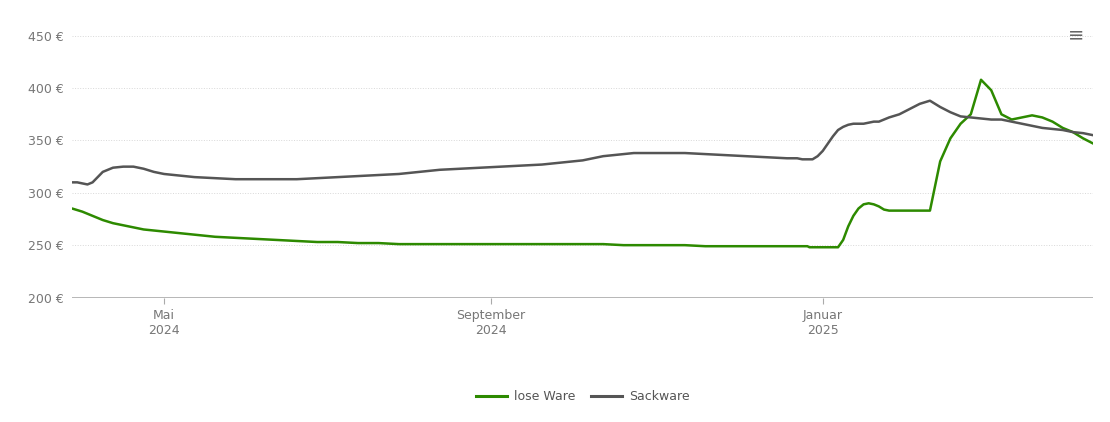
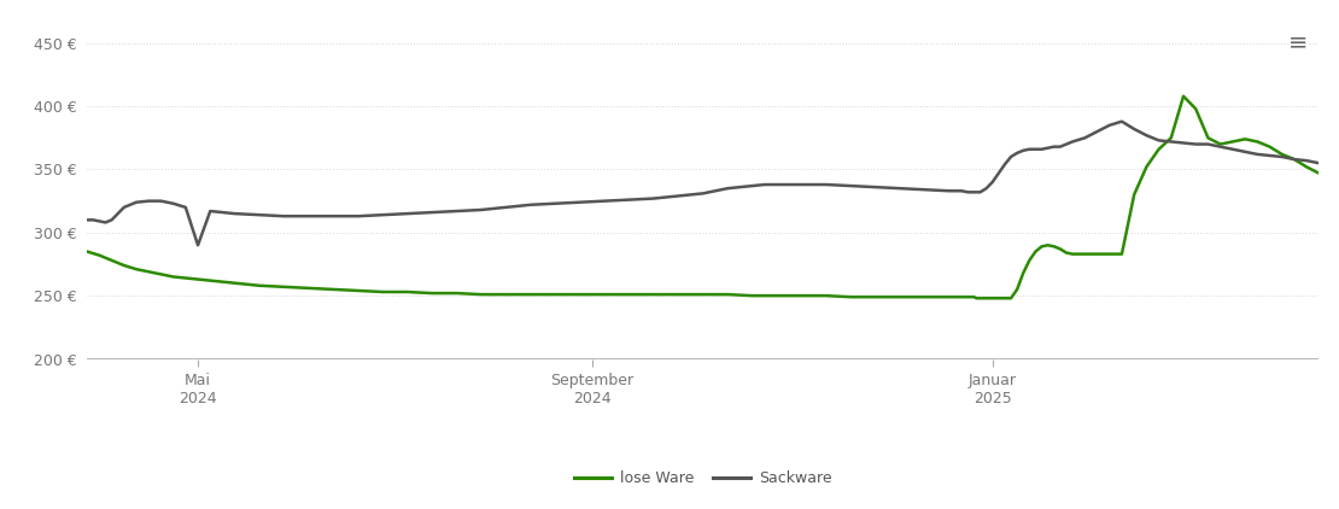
Sackware/Mai 2024: 318 € -> 290 €
